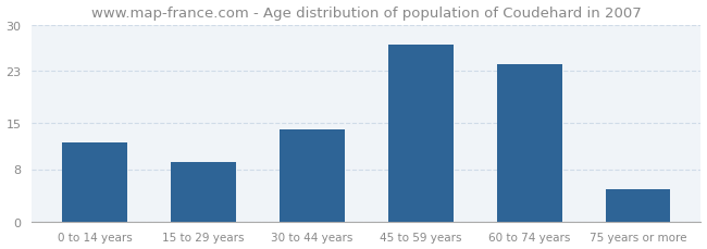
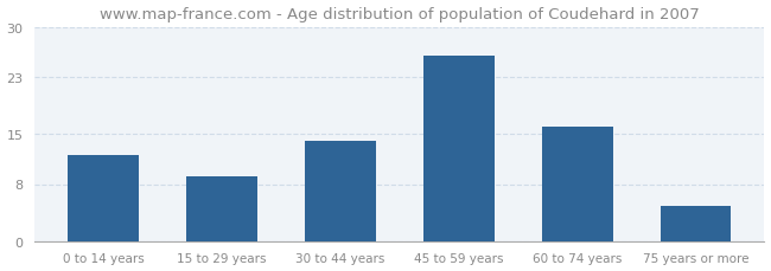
45 to 59 years: 27 -> 26
60 to 74 years: 24 -> 16
